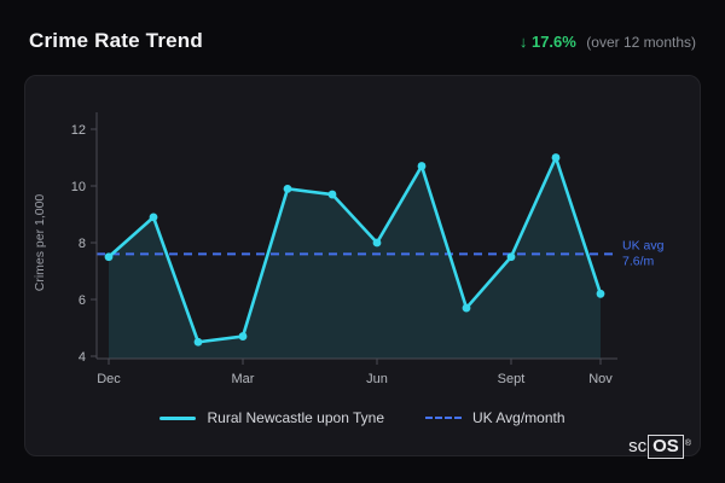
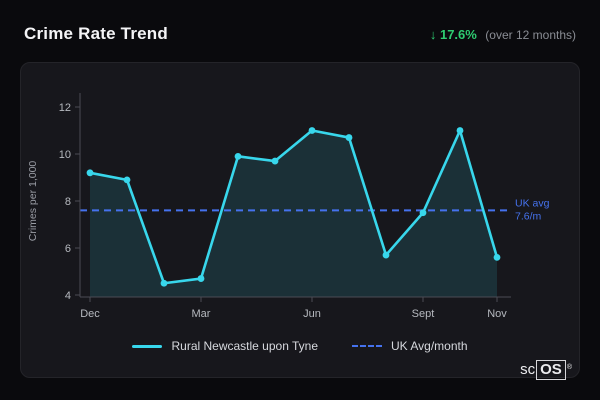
Dec: 7.5 -> 9.2
Jun: 8.0 -> 11.0
Nov: 6.2 -> 5.6
